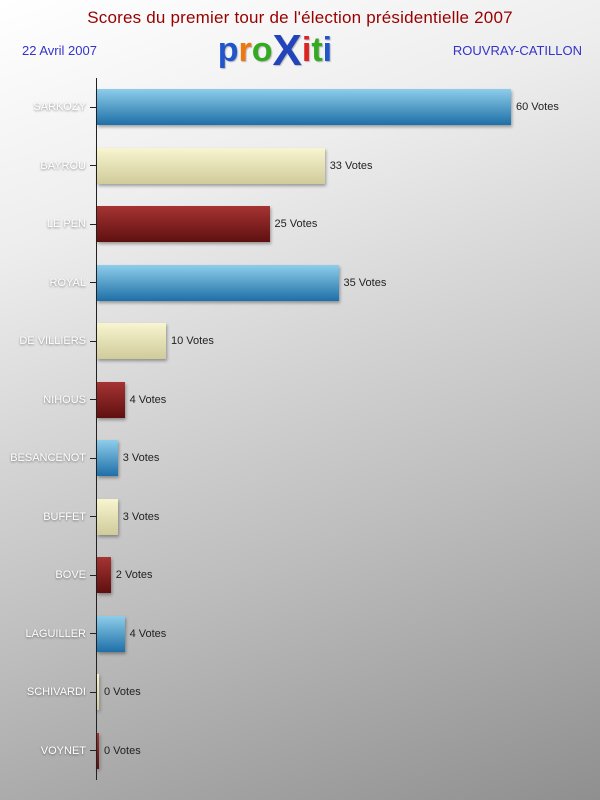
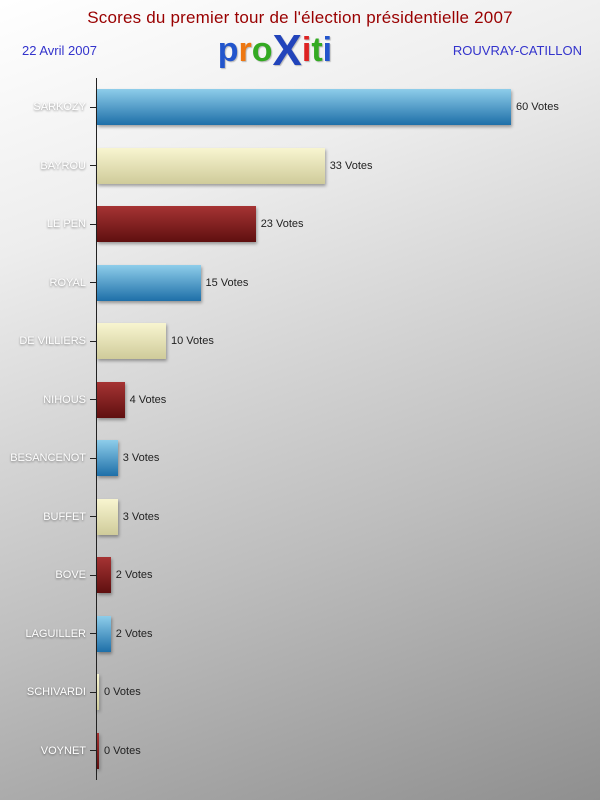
LE PEN: 25 -> 23
ROYAL: 35 -> 15
LAGUILLER: 4 -> 2
